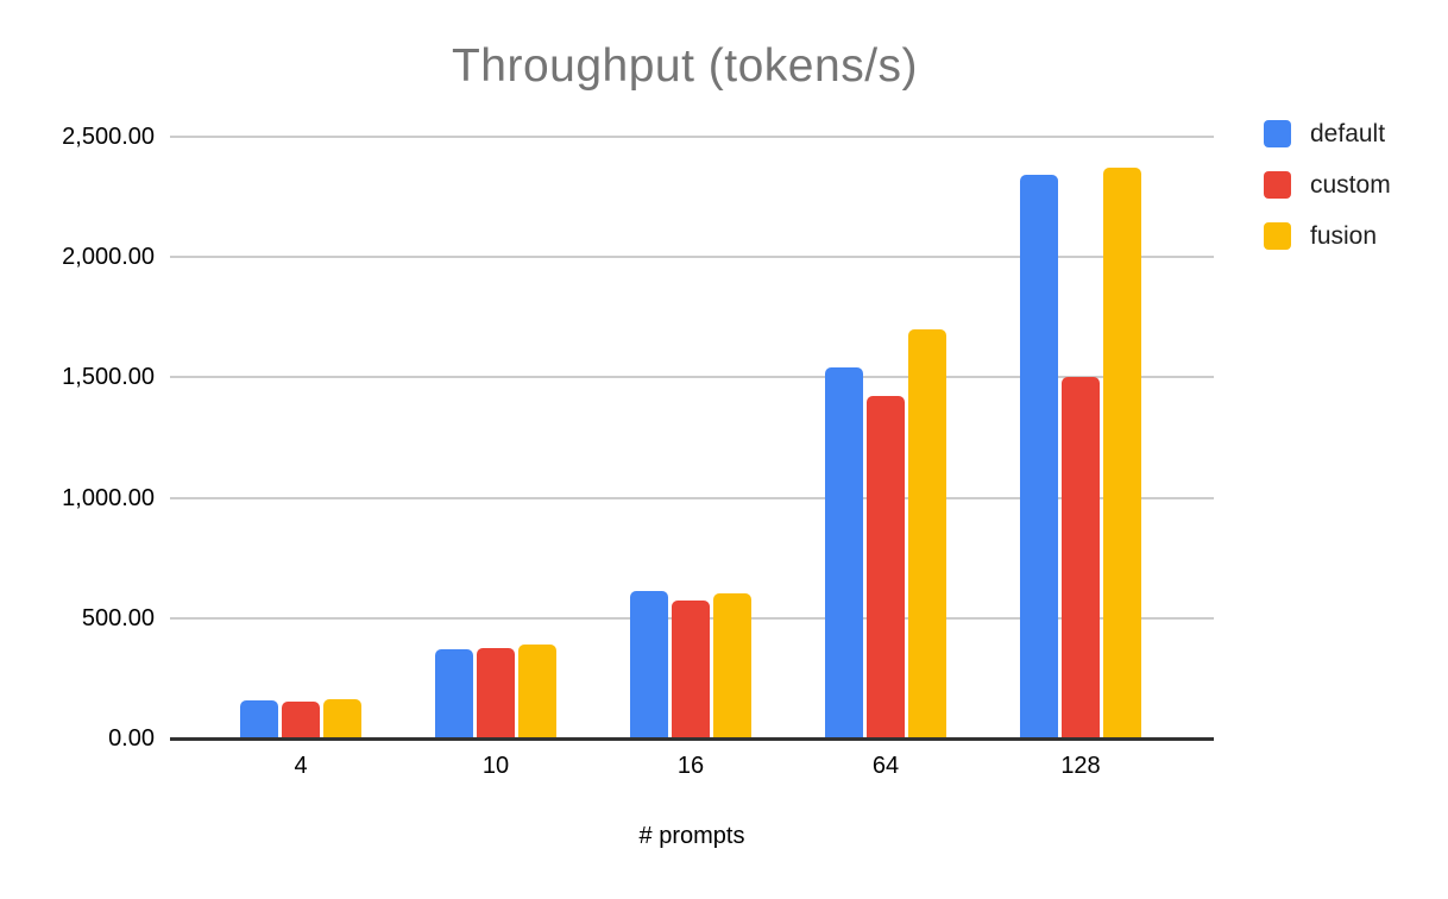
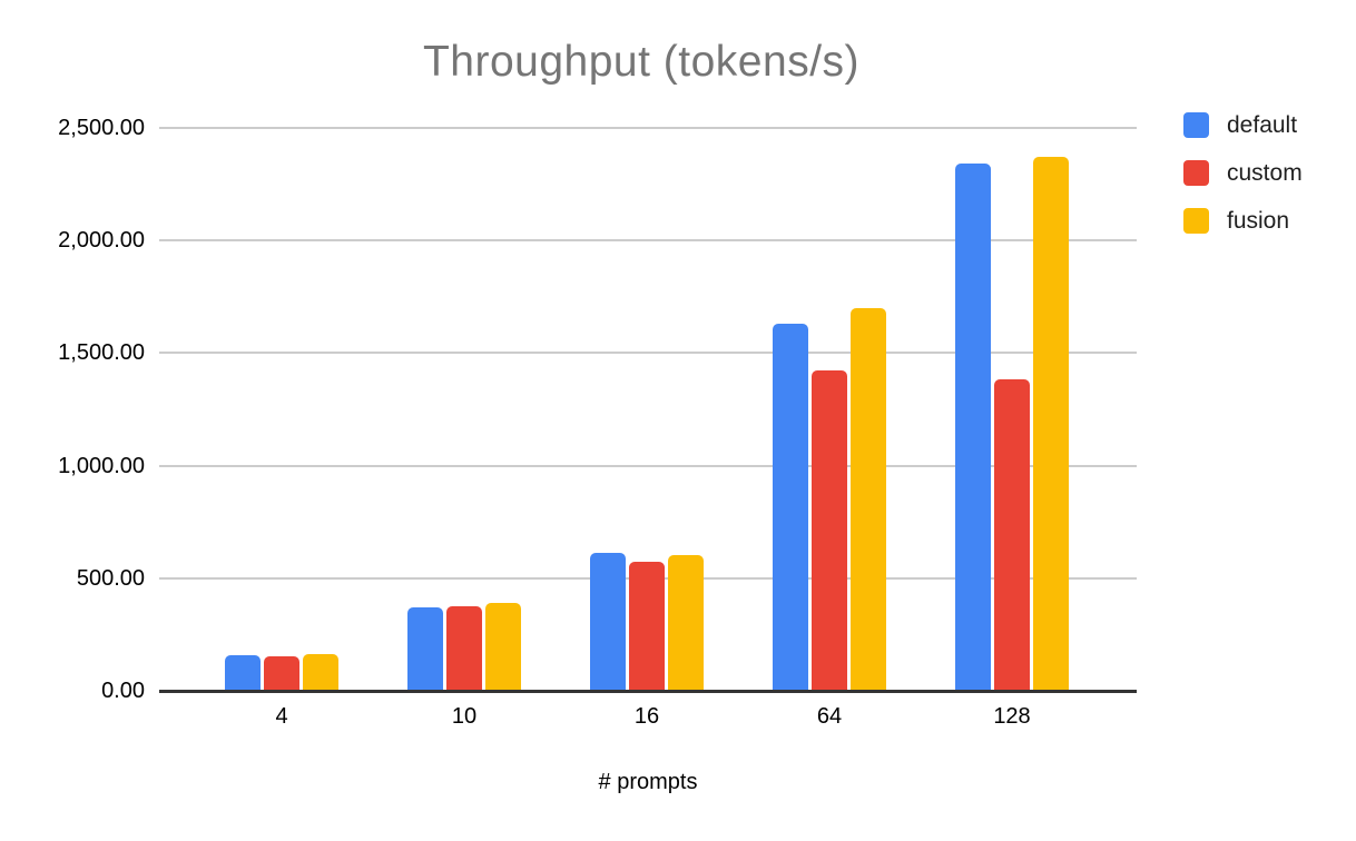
default/64: 1540 -> 1630
custom/128: 1500 -> 1380
